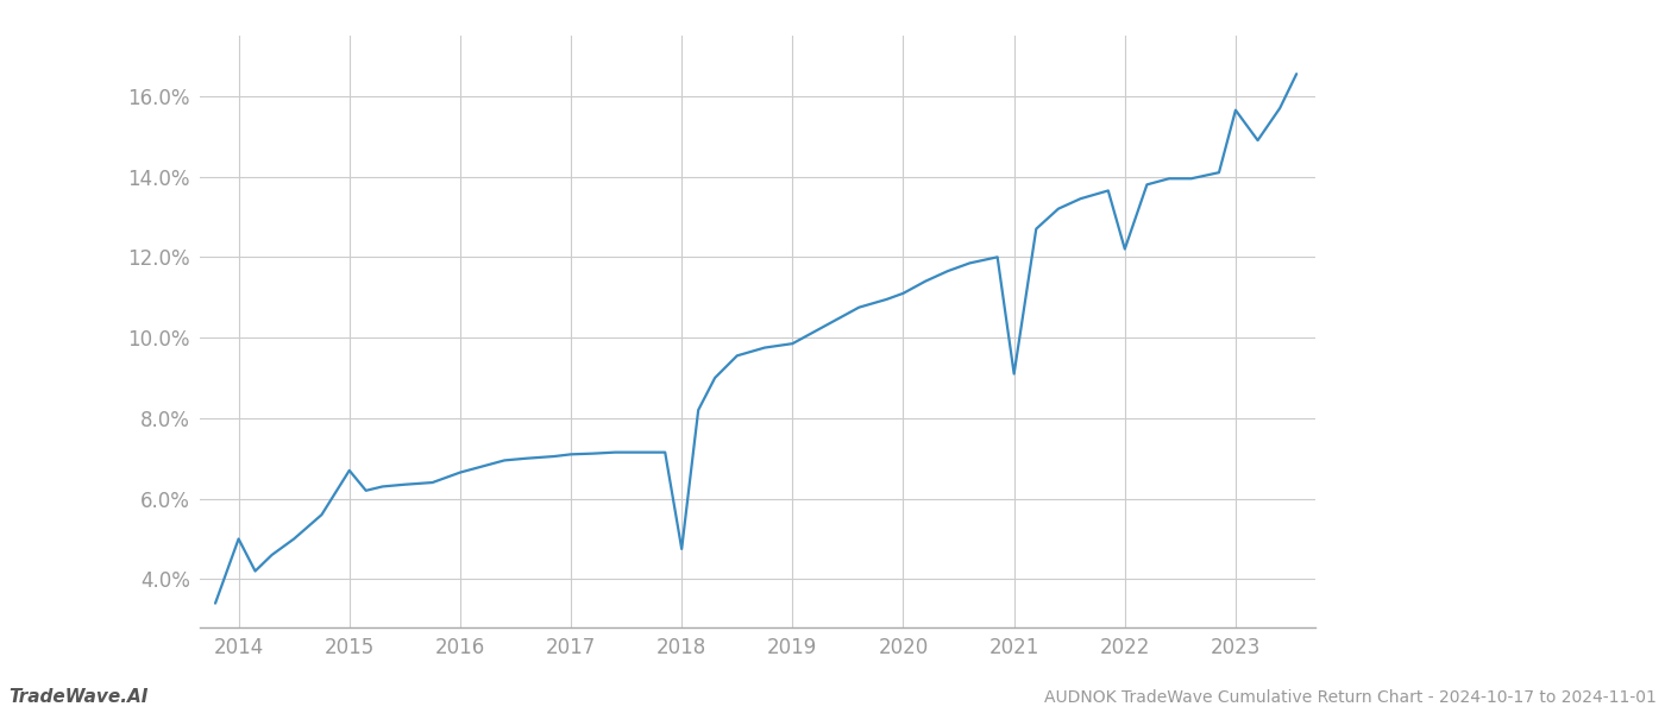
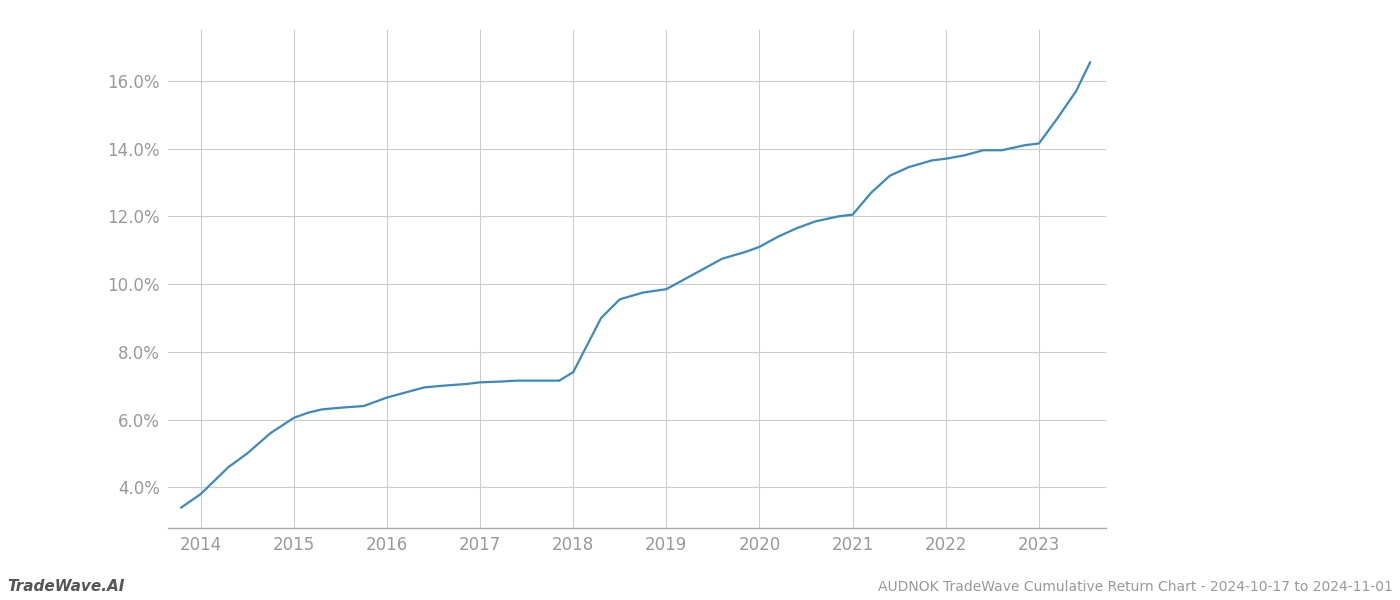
2014: 5.00% -> 3.80%
2015: 6.70% -> 6.05%
2018: 4.75% -> 7.40%
2021: 9.10% -> 12.05%
2022: 12.20% -> 13.70%
2023: 15.65% -> 14.15%
